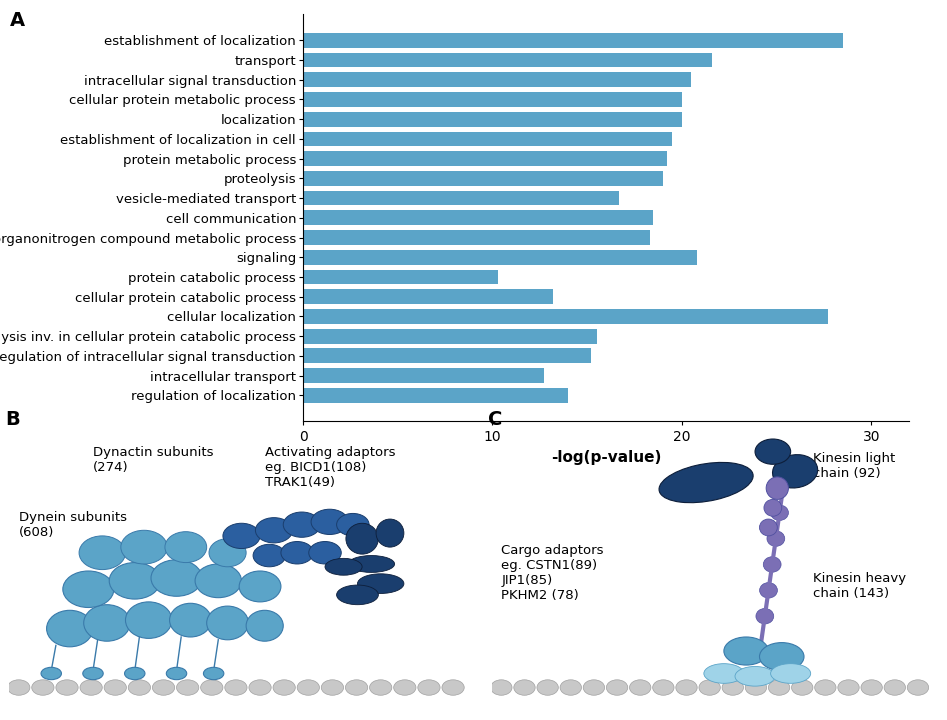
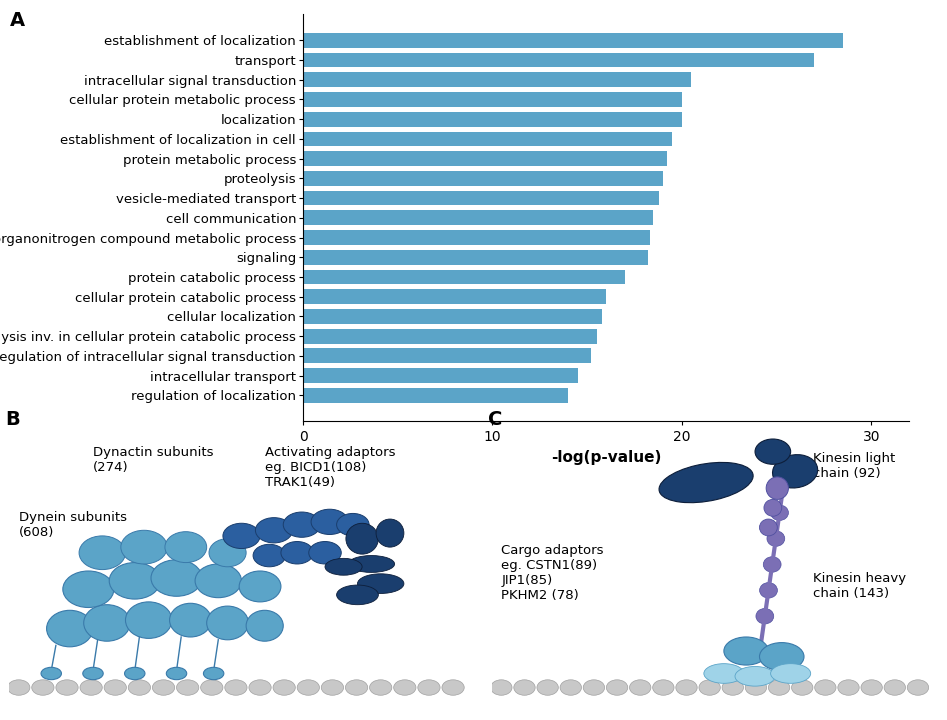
transport: 21.6 -> 27.0
vesicle-mediated transport: 16.7 -> 18.8
signaling: 20.8 -> 18.2
protein catabolic process: 10.3 -> 17.0
cellular protein catabolic process: 13.2 -> 16.0
cellular localization: 27.7 -> 15.8
intracellular transport: 12.7 -> 14.5
